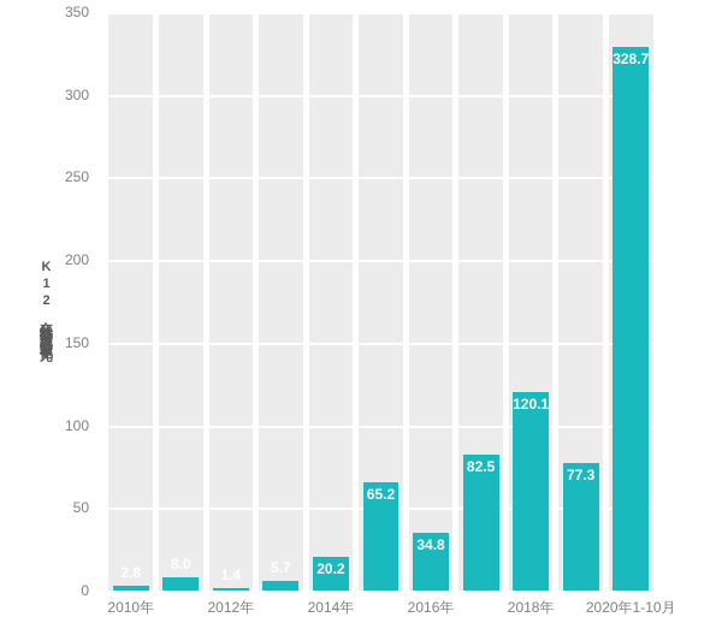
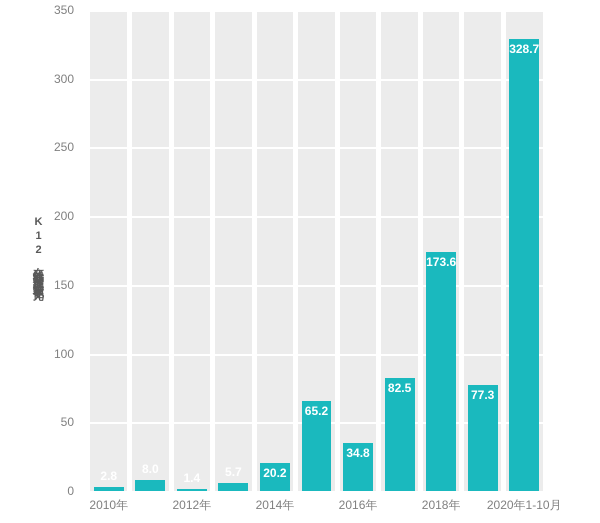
2018年: 120.1 -> 173.6
